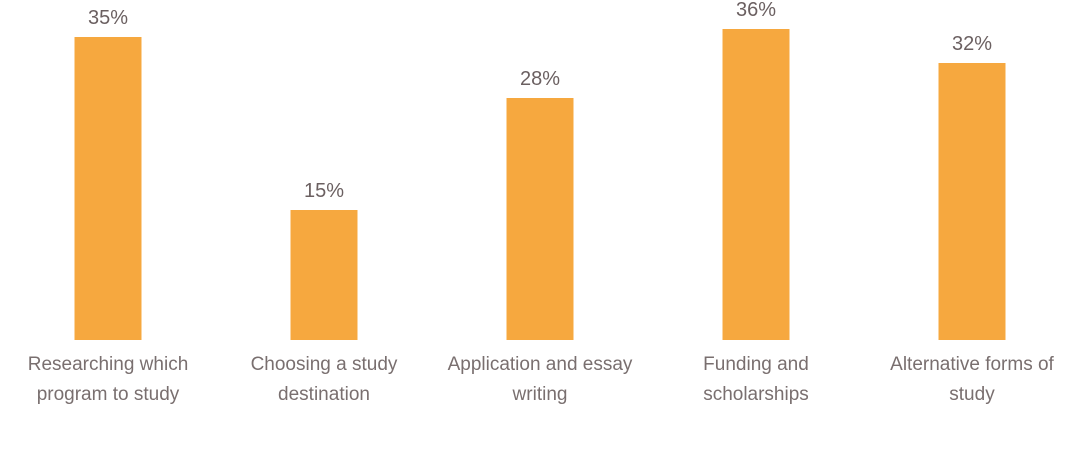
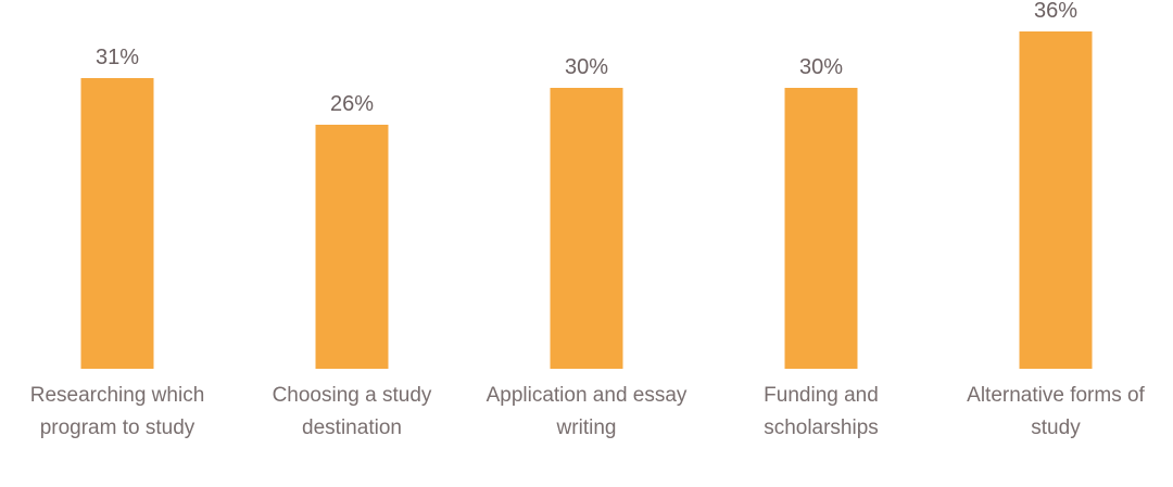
Researching which program to study: 35% -> 31%
Choosing a study destination: 15% -> 26%
Application and essay writing: 28% -> 30%
Funding and scholarships: 36% -> 30%
Alternative forms of study: 32% -> 36%
